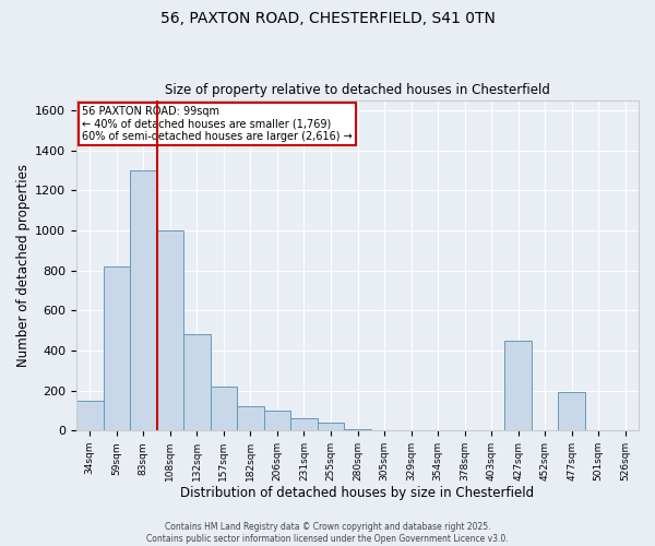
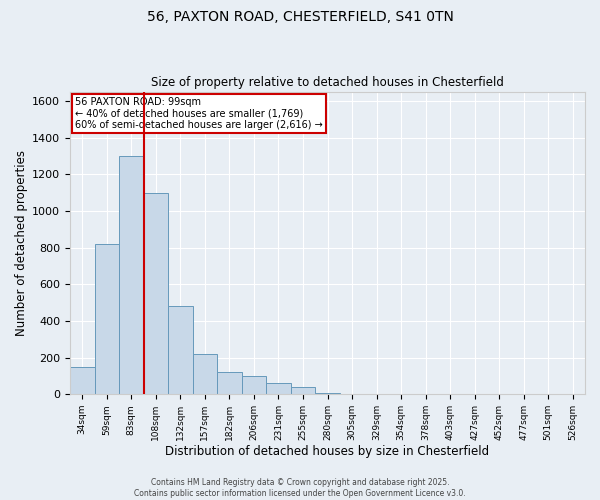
108sqm: 1000 -> 1100
427sqm: 450 -> 0
477sqm: 190 -> 0
